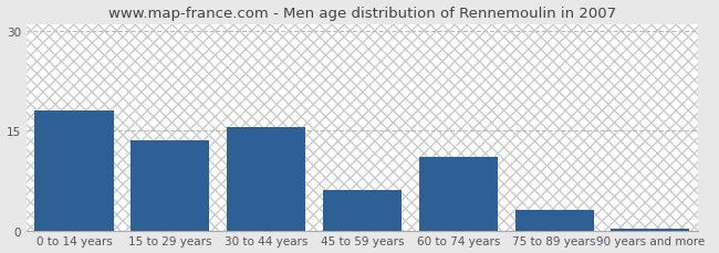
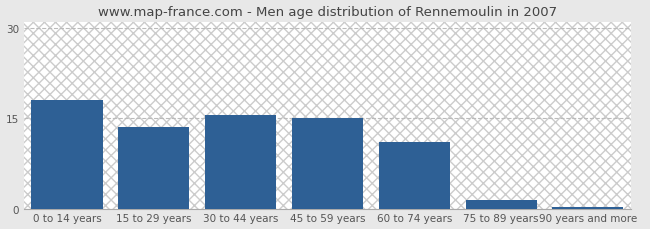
45 to 59 years: 6.0 -> 15.0
75 to 89 years: 3.0 -> 1.5
